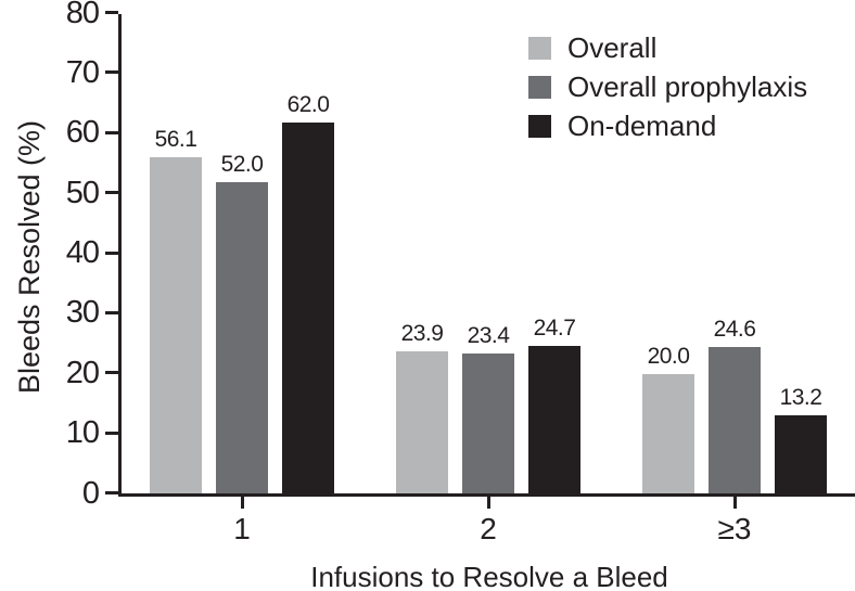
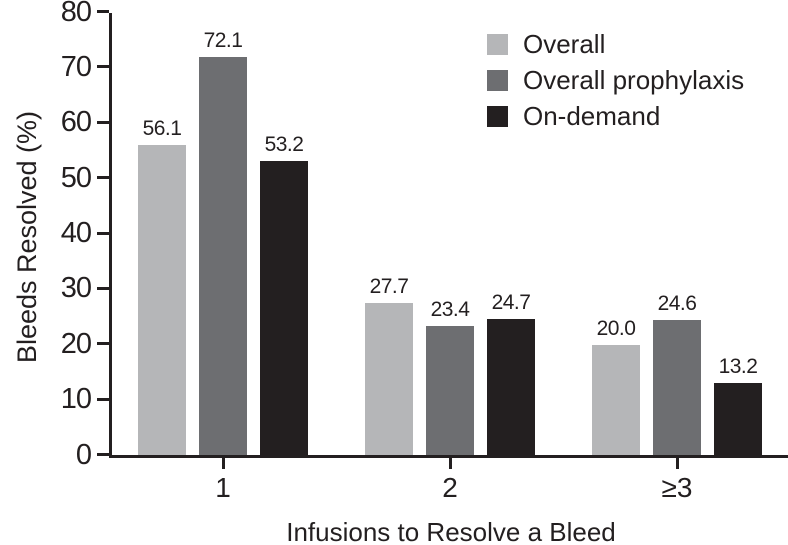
Overall prophylaxis/1: 52.0 -> 72.1
On-demand/1: 62.0 -> 53.2
Overall/2: 23.9 -> 27.7
